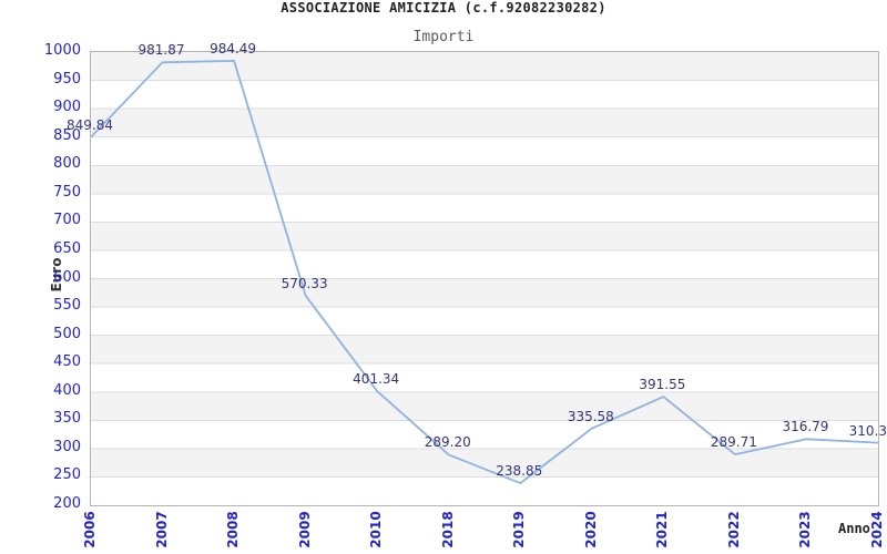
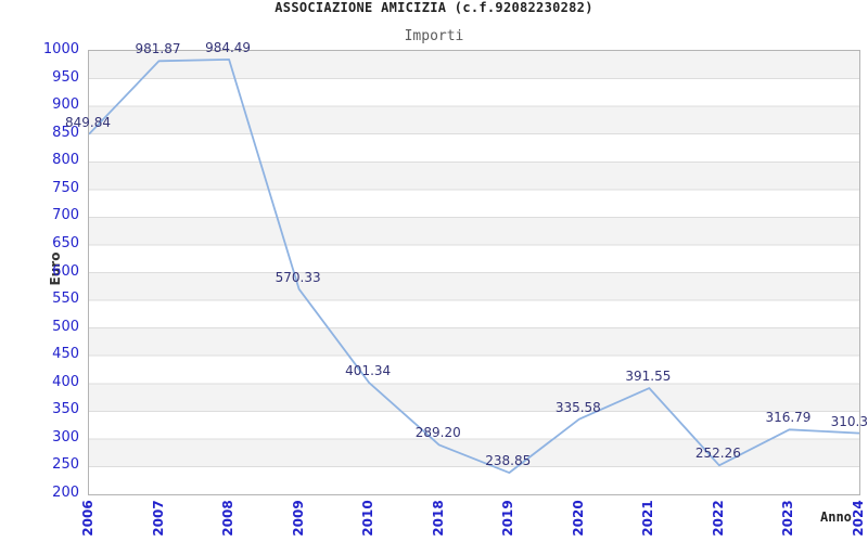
2022: 289.71 -> 252.26
